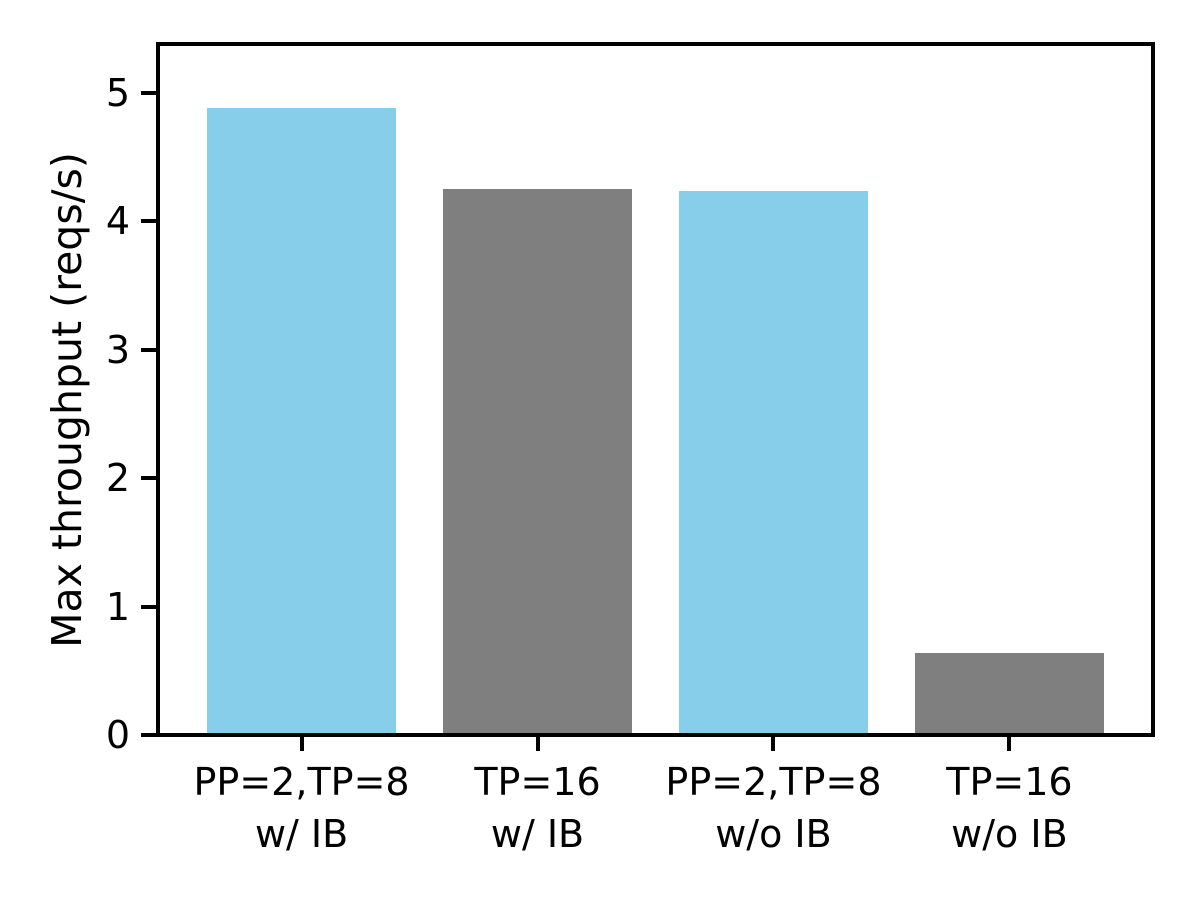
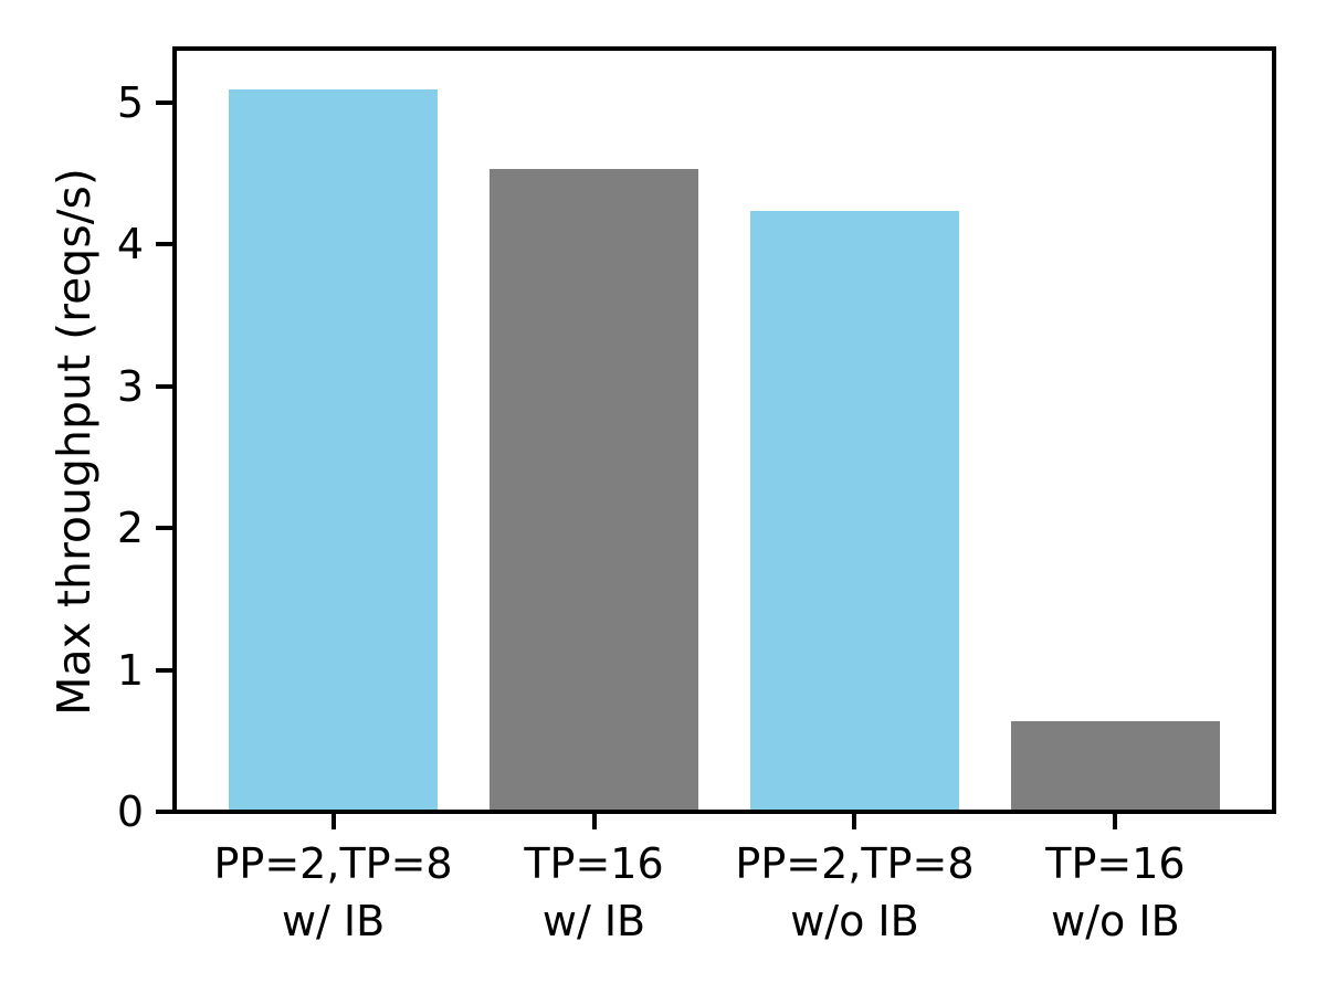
PP=2,TP=8 w/ IB: 4.88 -> 5.09
TP=16 w/ IB: 4.25 -> 4.53
